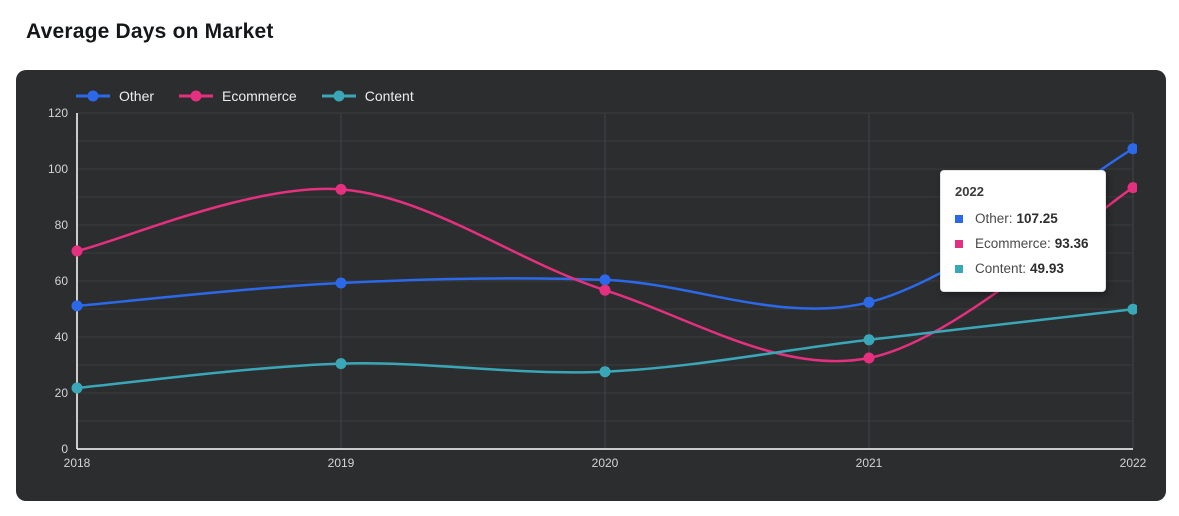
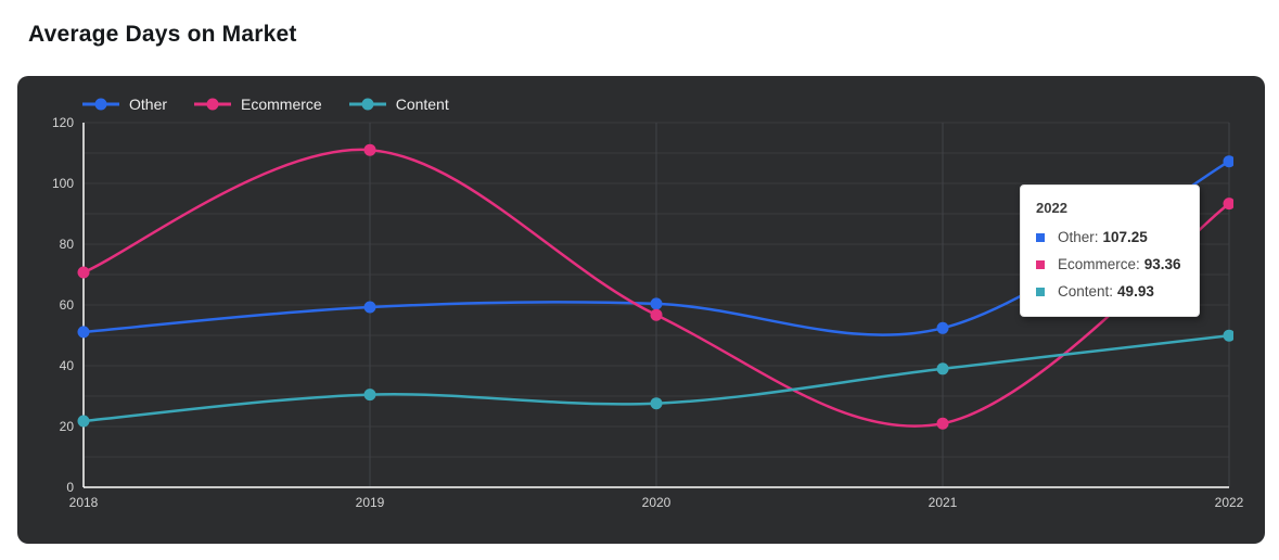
Ecommerce/2019: 93 -> 111
Ecommerce/2021: 32 -> 21
